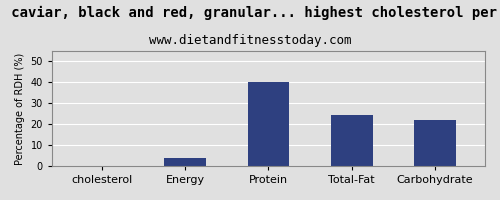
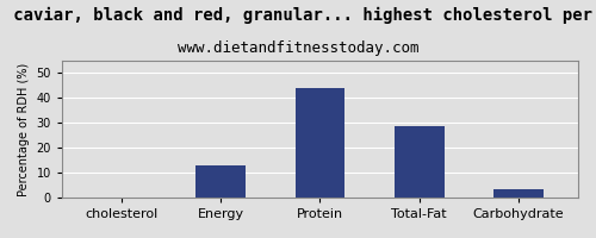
Energy: 4.0 -> 13.0
Protein: 40.0 -> 44.0
Total-Fat: 24.5 -> 28.5
Carbohydrate: 22.0 -> 3.2
